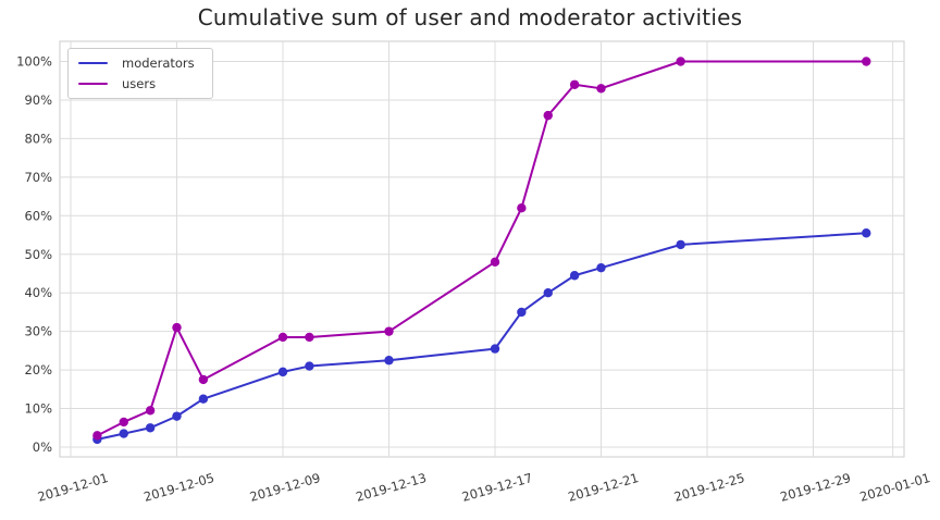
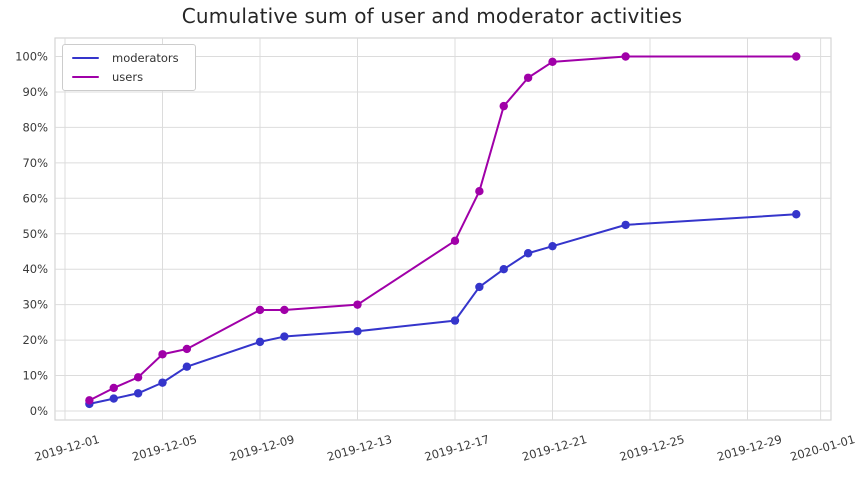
users/2019-12-05: 31% -> 16%
users/2019-12-21: 93% -> 98%
